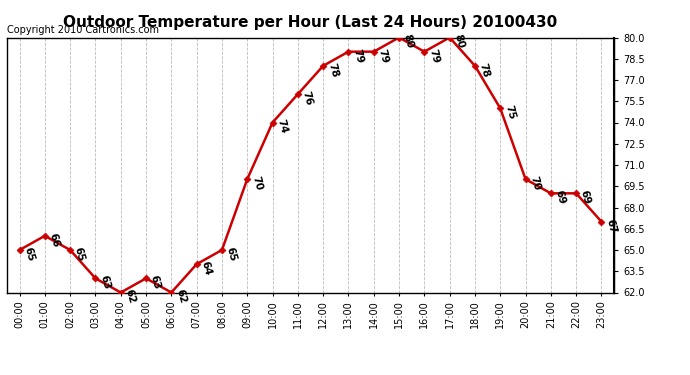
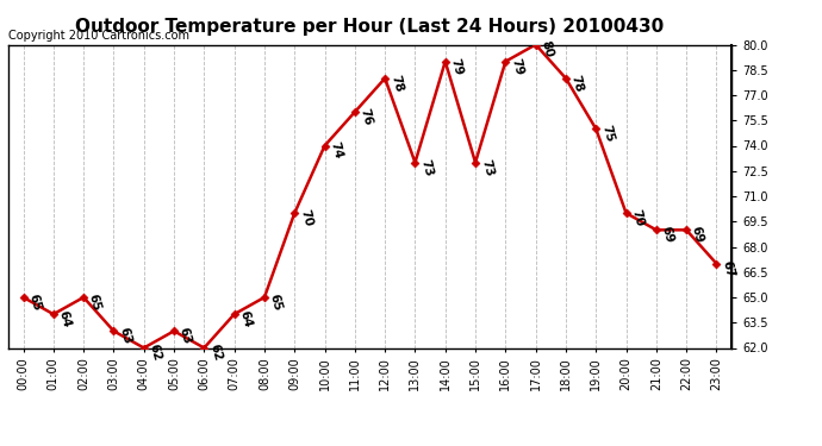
01:00: 66 -> 64
13:00: 79 -> 73
15:00: 80 -> 73
